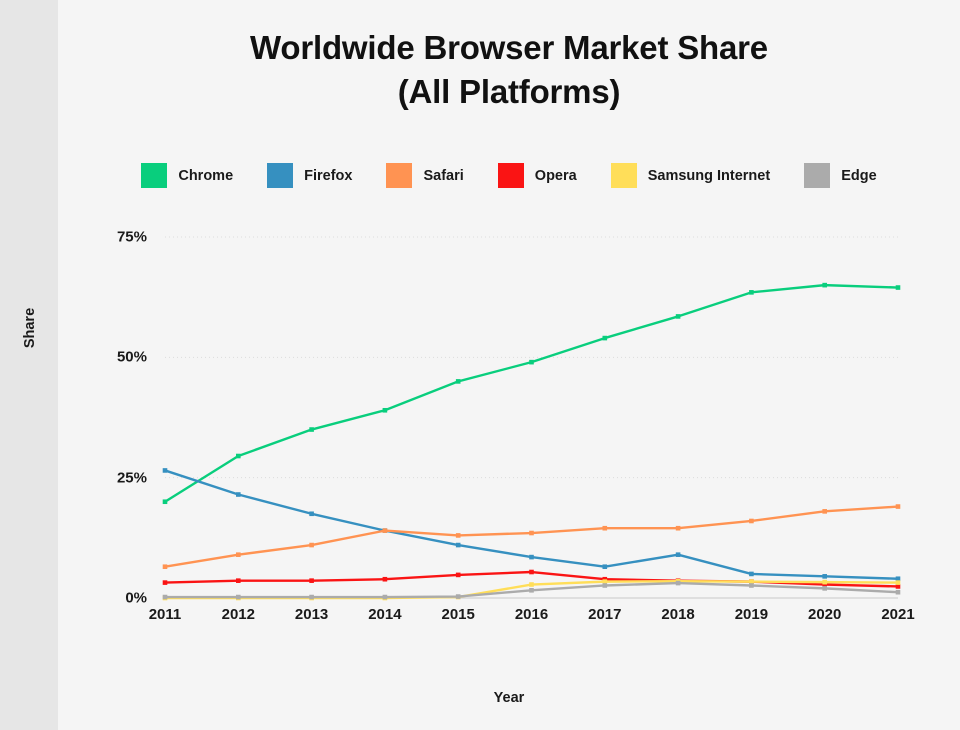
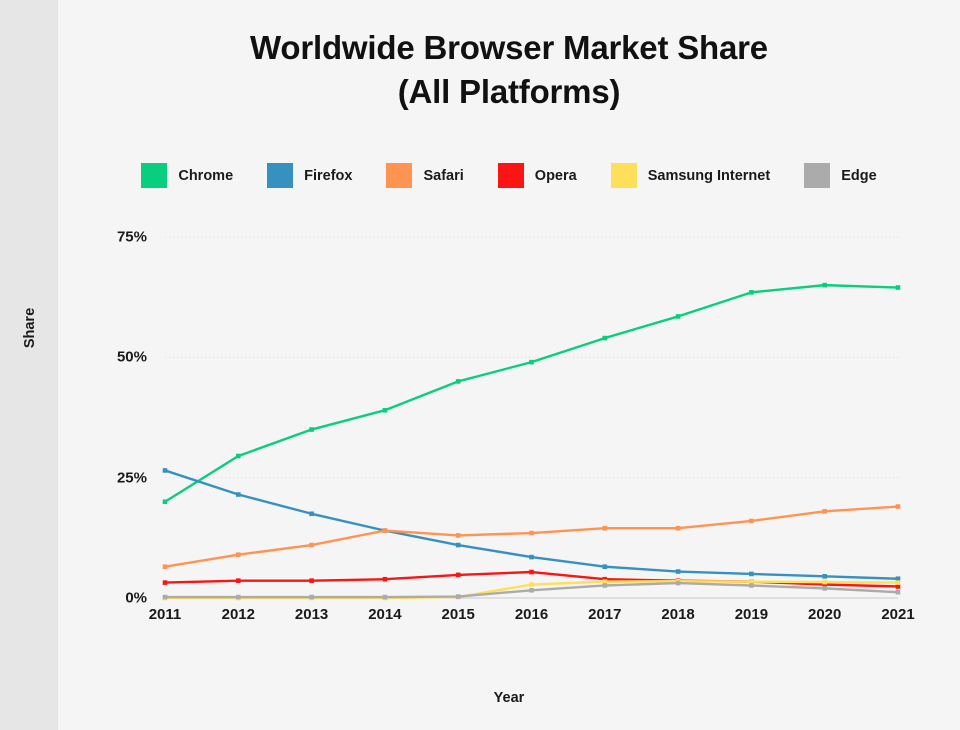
Firefox/2018: 9% -> 6%
